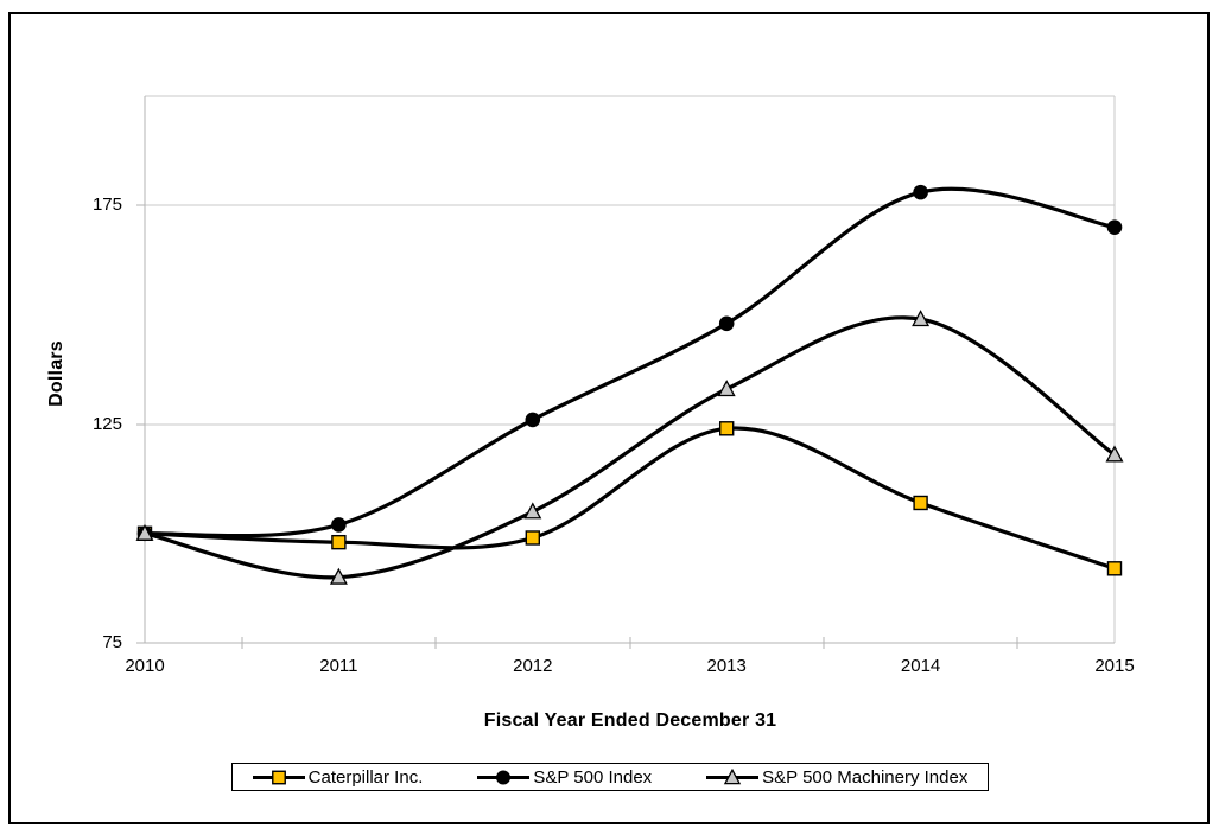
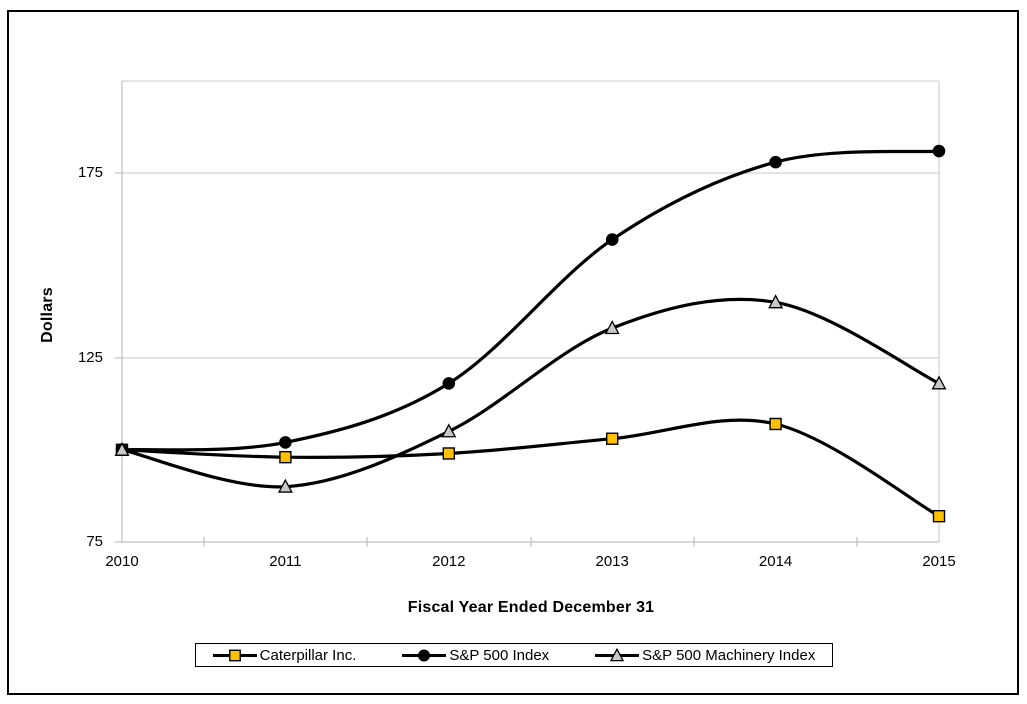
S&P 500 Index/2012: 126 -> 118
Caterpillar Inc./2013: 124 -> 103
S&P 500 Index/2013: 148 -> 157
S&P 500 Machinery Index/2014: 149 -> 140
Caterpillar Inc./2015: 92 -> 82
S&P 500 Index/2015: 170 -> 181
